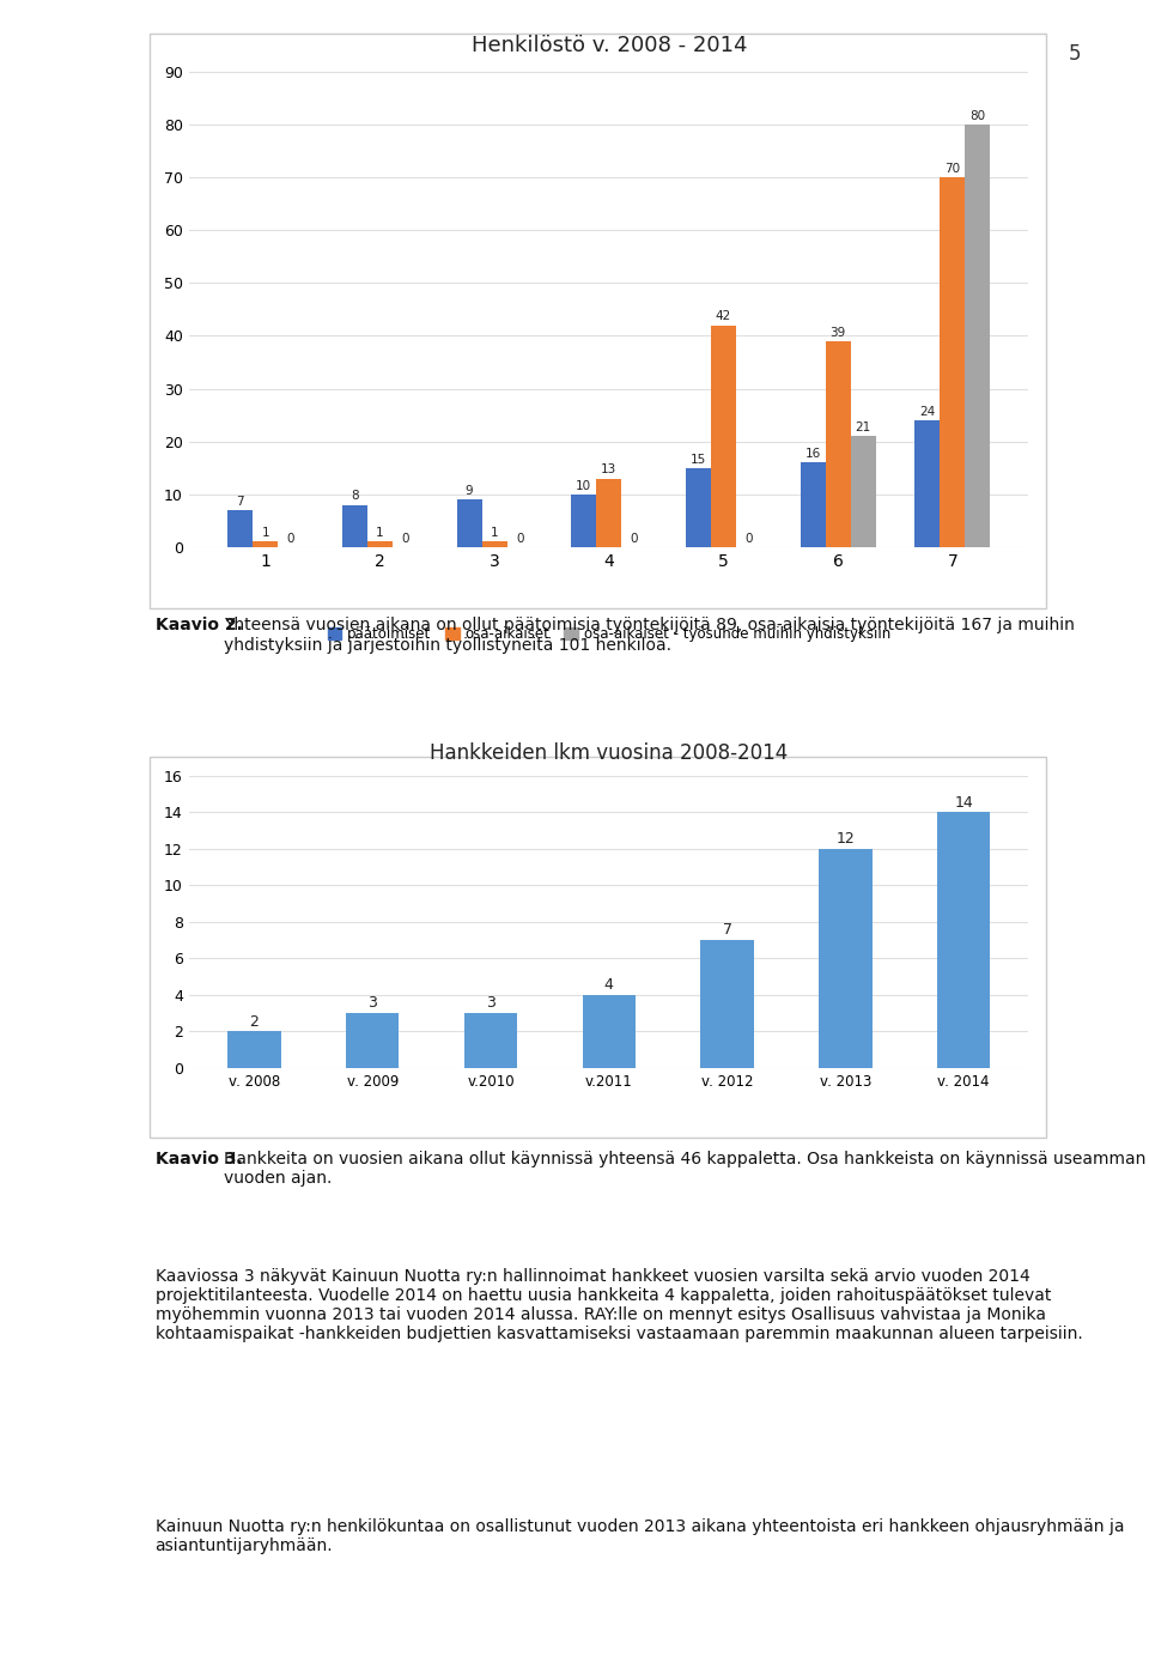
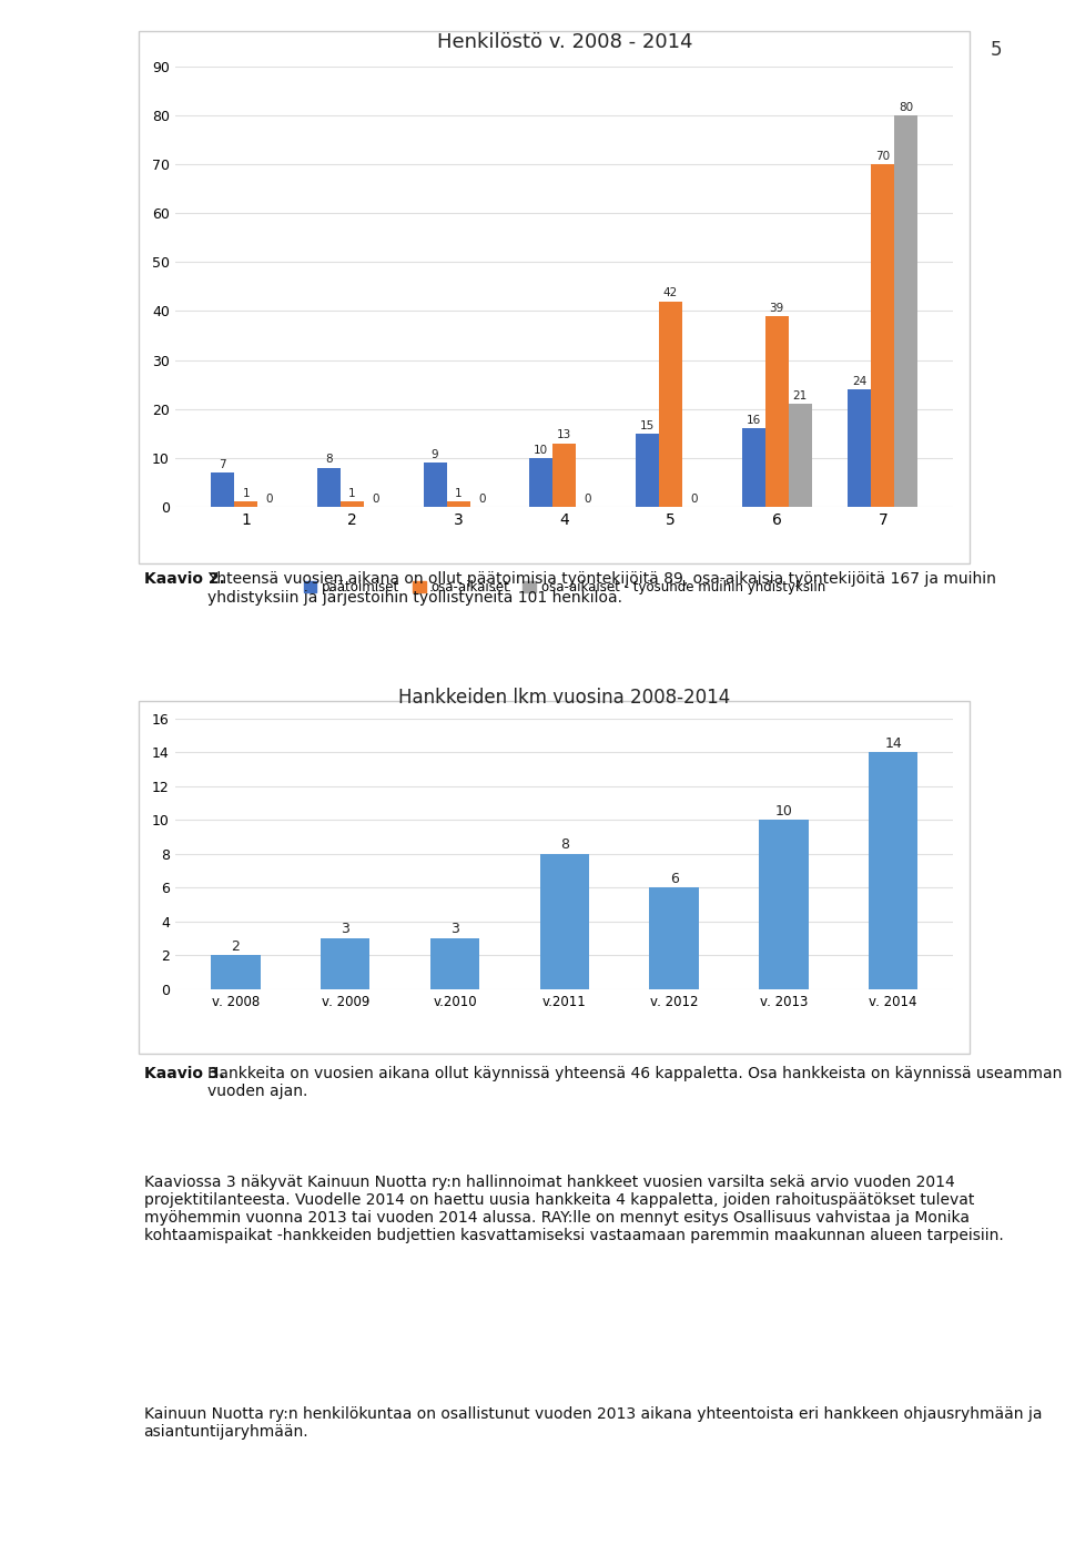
Hankkeiden lkm vuosina 2008-2014/v.2011: 4 -> 8
Hankkeiden lkm vuosina 2008-2014/v. 2012: 7 -> 6
Hankkeiden lkm vuosina 2008-2014/v. 2013: 12 -> 10
